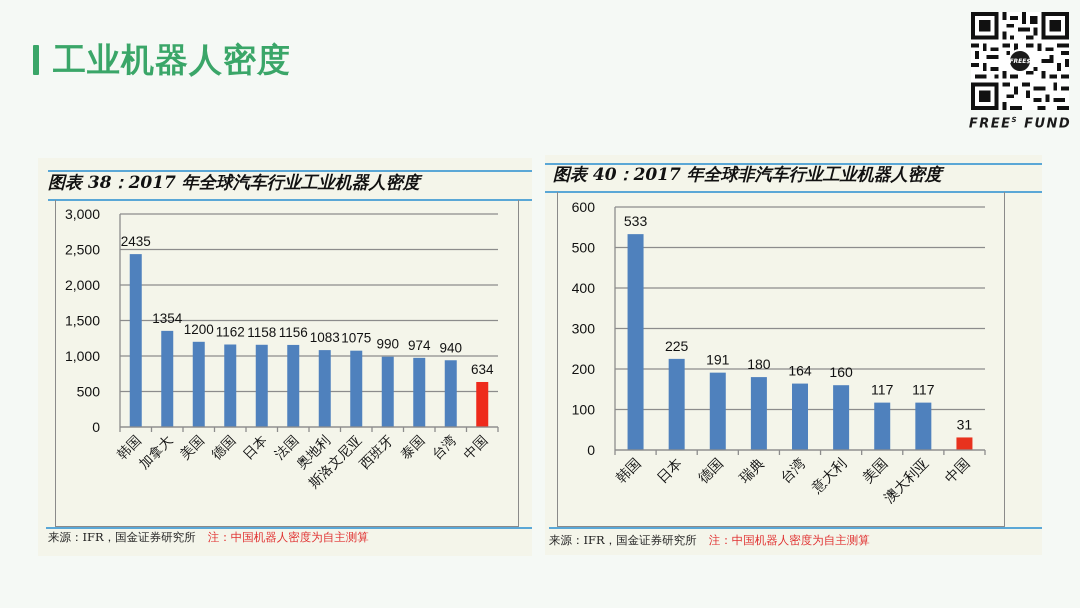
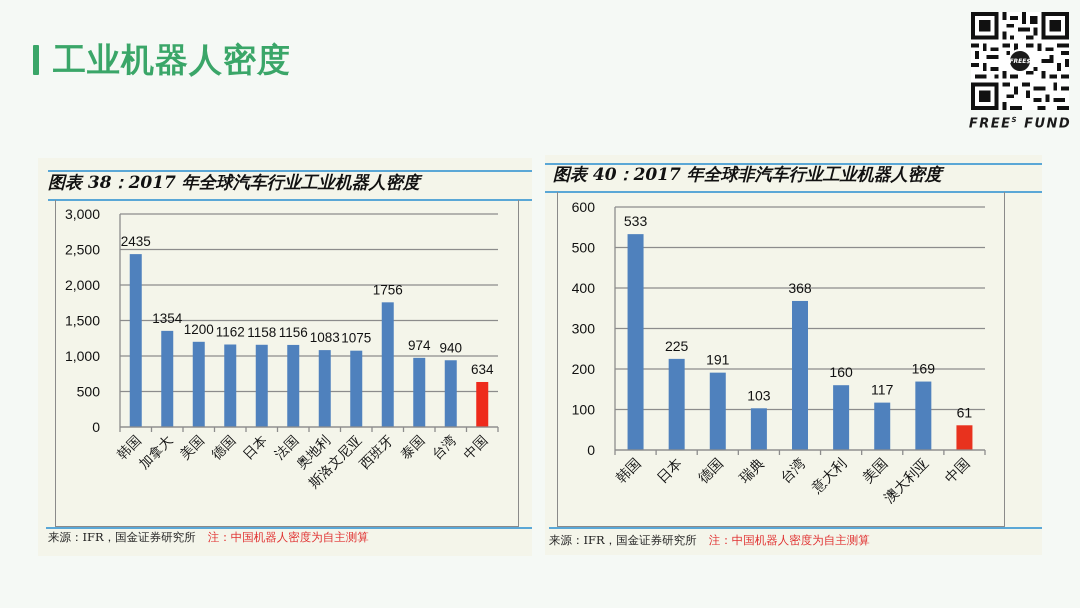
图表 38：2017 年全球汽车行业工业机器人密度/西班牙: 990 -> 1756
图表 40：2017 年全球非汽车行业工业机器人密度/瑞典: 180 -> 103
图表 40：2017 年全球非汽车行业工业机器人密度/台湾: 164 -> 368
图表 40：2017 年全球非汽车行业工业机器人密度/澳大利亚: 117 -> 169
图表 40：2017 年全球非汽车行业工业机器人密度/中国: 31 -> 61
